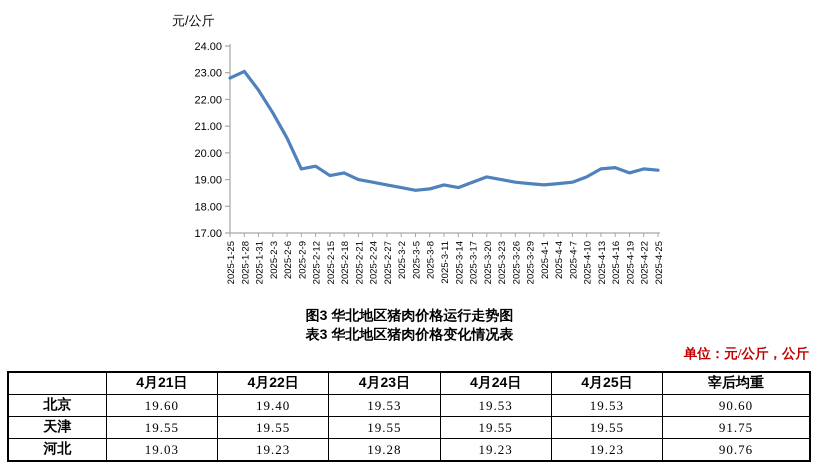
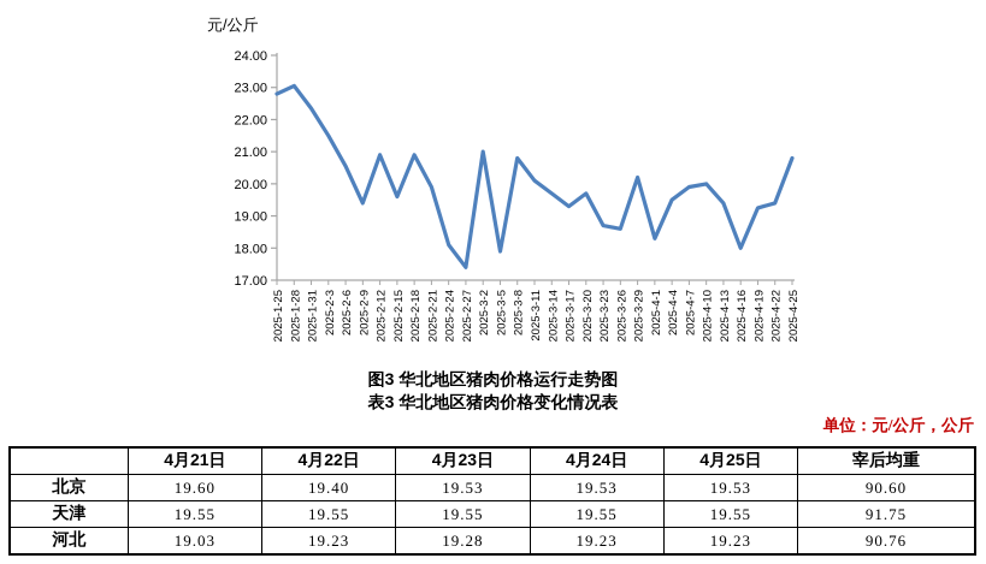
2025-2-12: 19.5 -> 20.9
2025-2-15: 19.1 -> 19.6
2025-2-18: 19.2 -> 20.9
2025-2-21: 19.0 -> 19.9
2025-2-24: 18.9 -> 18.1
2025-2-27: 18.8 -> 17.4
2025-3-2: 18.7 -> 21.0
2025-3-5: 18.6 -> 17.9
2025-3-8: 18.6 -> 20.8
2025-3-11: 18.8 -> 20.1
2025-3-14: 18.7 -> 19.7
2025-3-17: 18.9 -> 19.3
2025-3-20: 19.1 -> 19.7
2025-3-23: 19.0 -> 18.7
2025-3-26: 18.9 -> 18.6
2025-3-29: 18.9 -> 20.2
2025-4-1: 18.8 -> 18.3
2025-4-4: 18.9 -> 19.5
2025-4-7: 18.9 -> 19.9
2025-4-10: 19.1 -> 20.0
2025-4-16: 19.4 -> 18.0
2025-4-25: 19.4 -> 20.8
